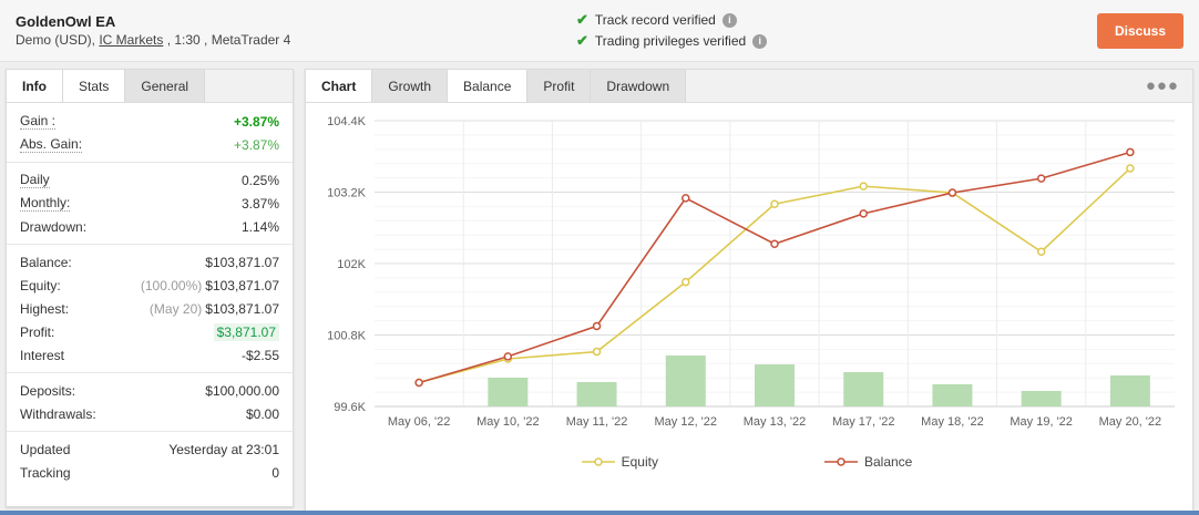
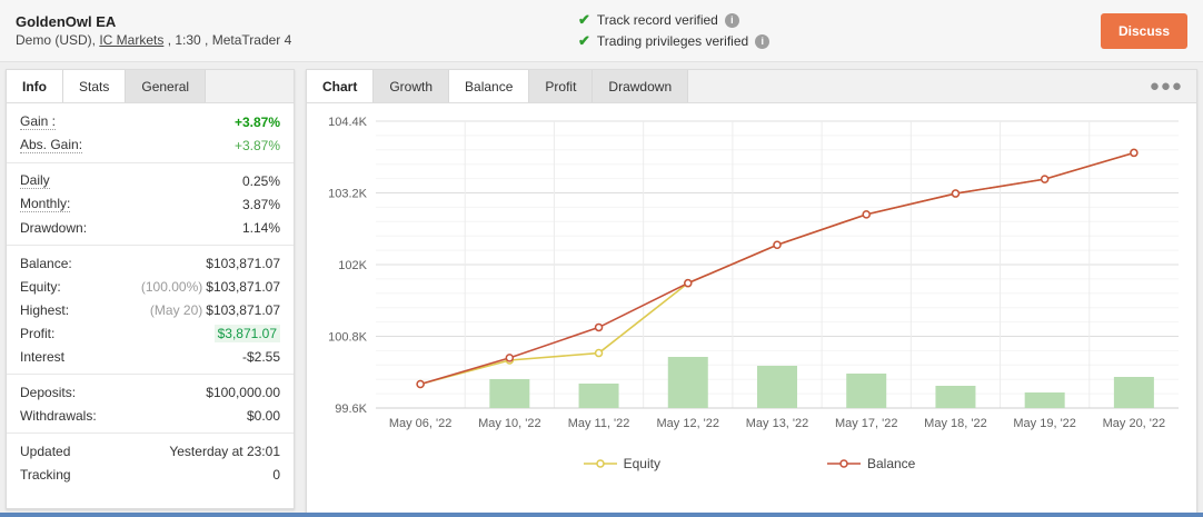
Balance/May 12, '22: 103.1K -> 101.7K
Equity/May 13, '22: 103.0K -> 102.3K
Equity/May 17, '22: 103.3K -> 102.8K
Equity/May 19, '22: 102.2K -> 103.4K
Equity/May 20, '22: 103.6K -> 103.9K
